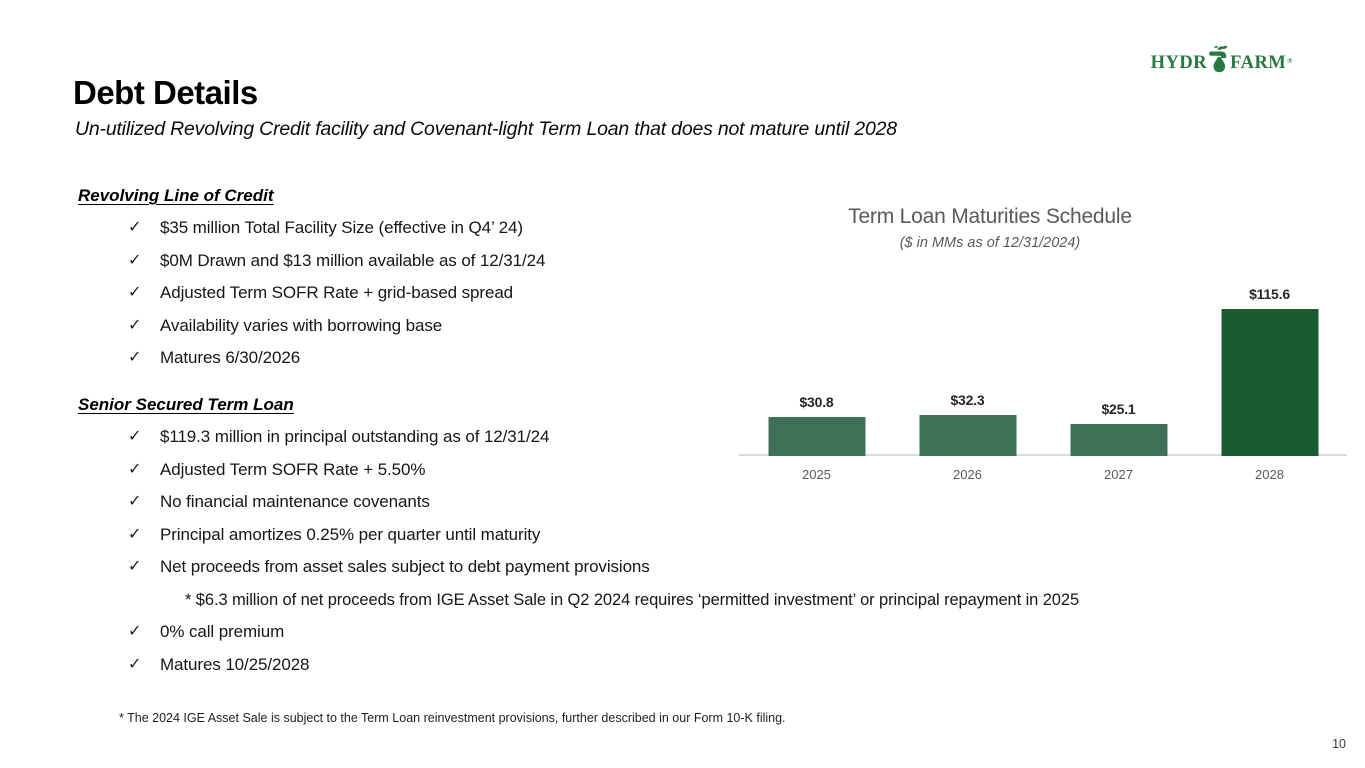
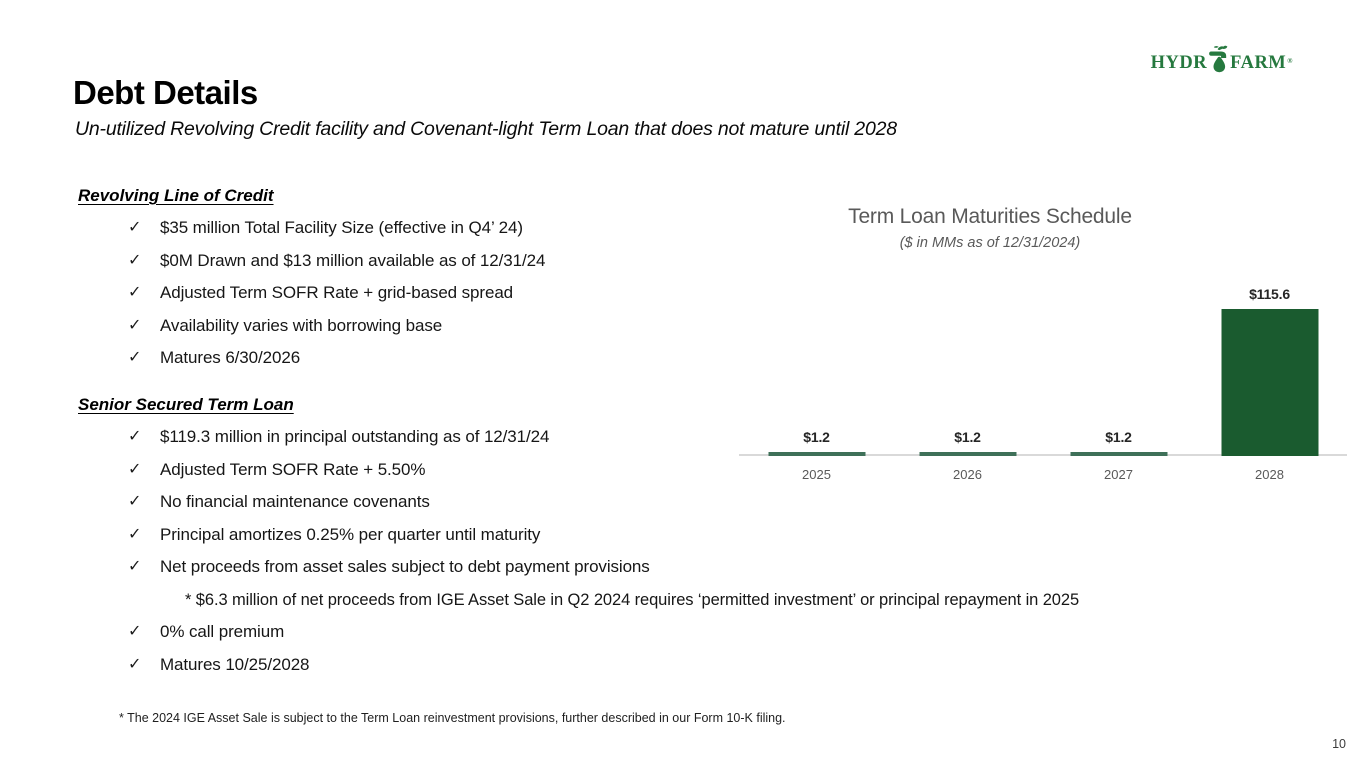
2025: $30.8 -> $1.2
2026: $32.3 -> $1.2
2027: $25.1 -> $1.2
